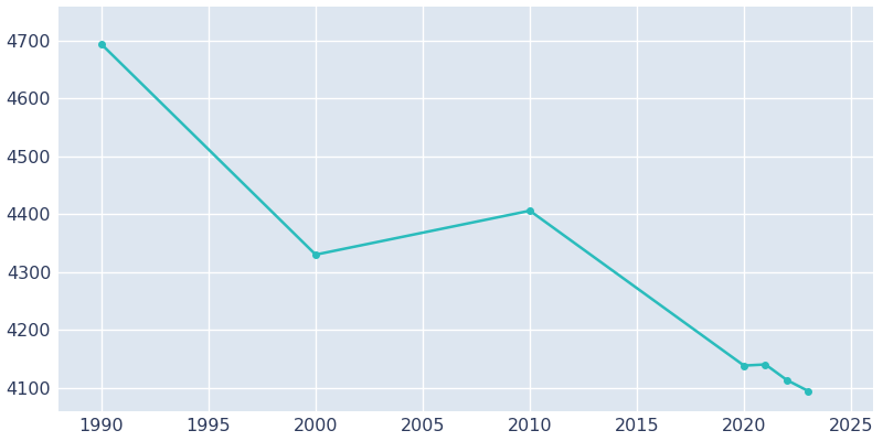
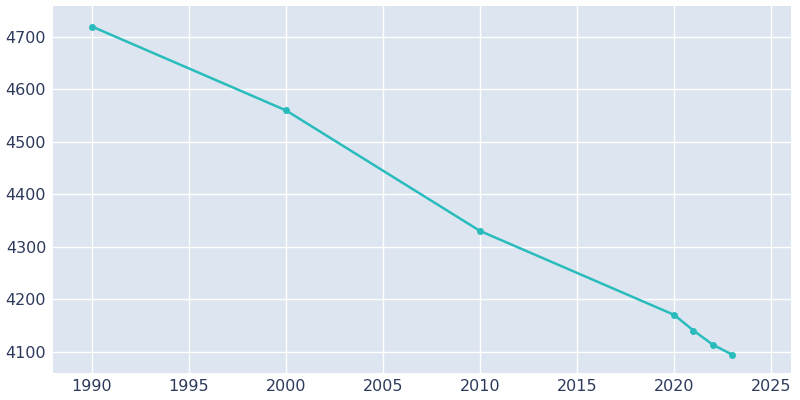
1990: 4694 -> 4720
2000: 4330 -> 4560
2010: 4406 -> 4330
2020: 4138 -> 4170
